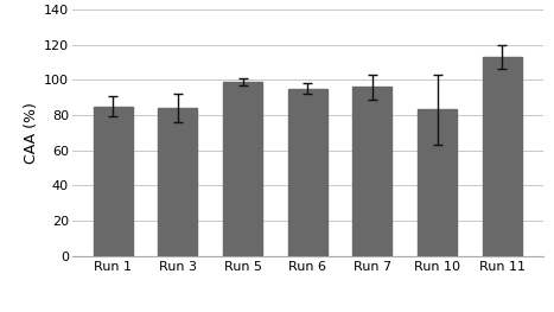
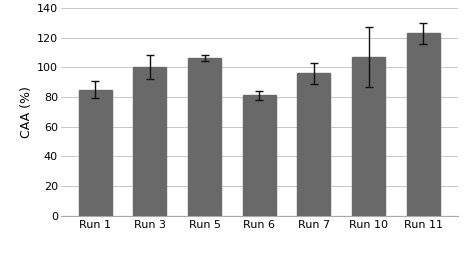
Run 3: 84 -> 100
Run 5: 99 -> 106
Run 6: 95 -> 81
Run 10: 83 -> 107
Run 11: 113 -> 123
